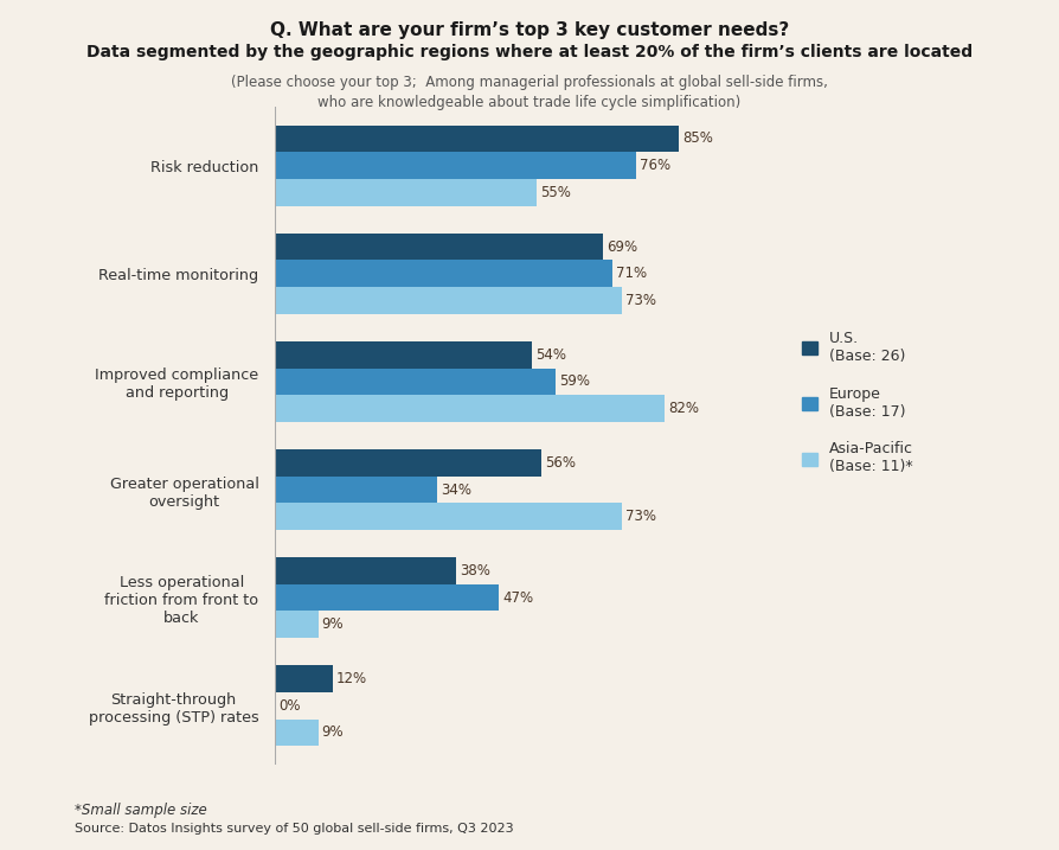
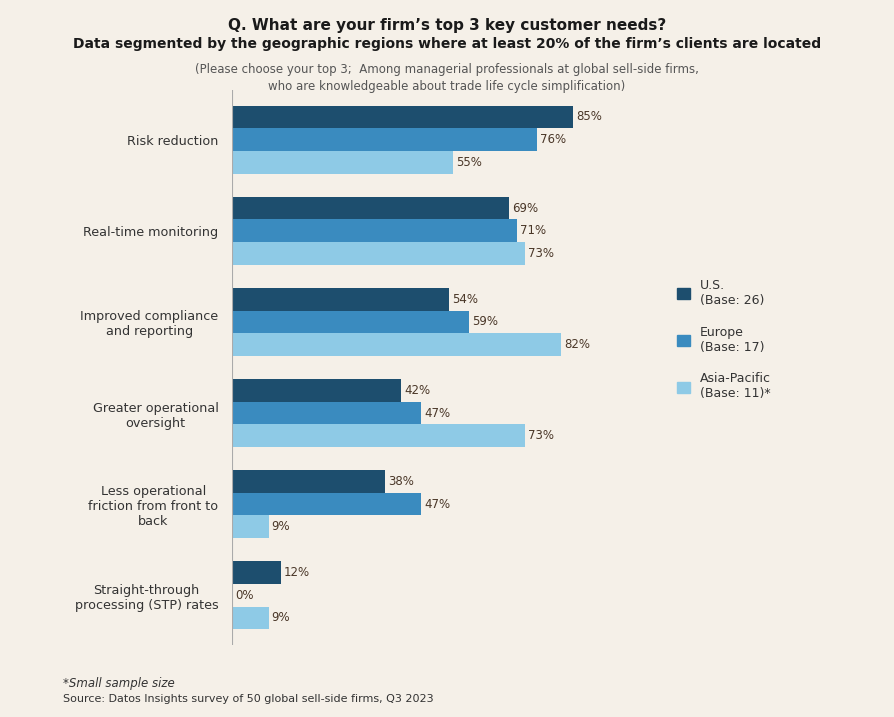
U.S. (Base: 26)/Greater operational oversight: 56% -> 42%
Europe (Base: 17)/Greater operational oversight: 34% -> 47%
